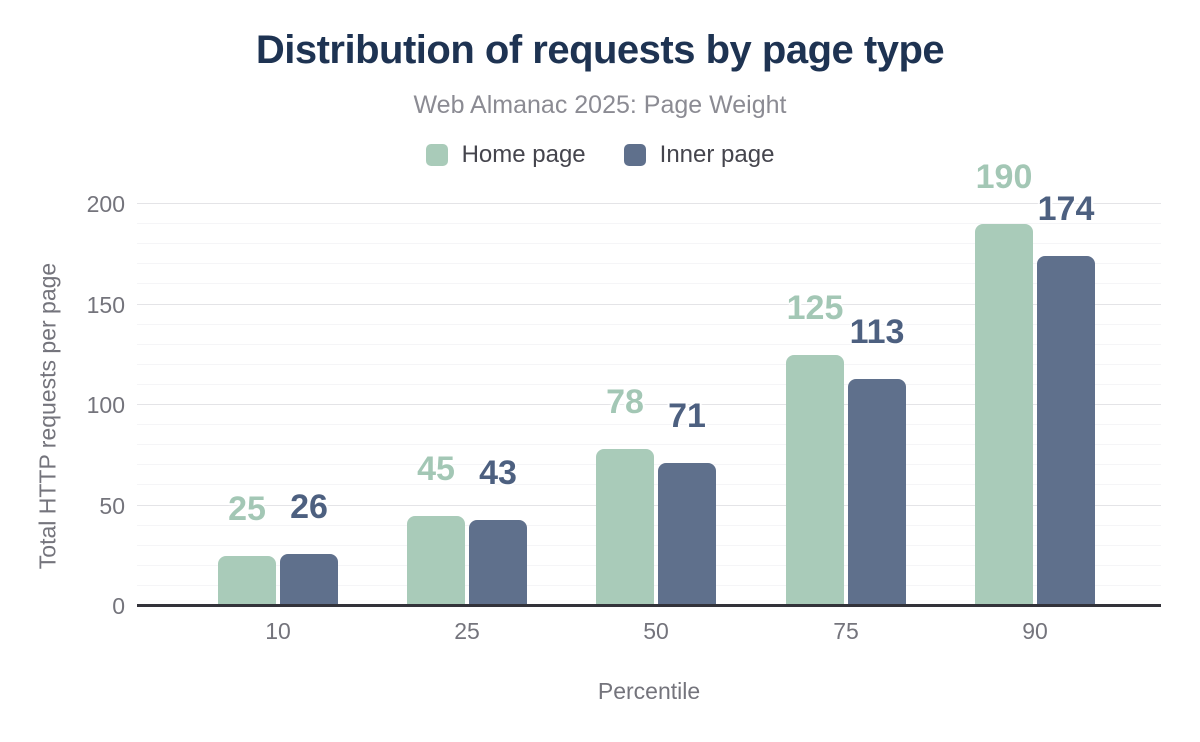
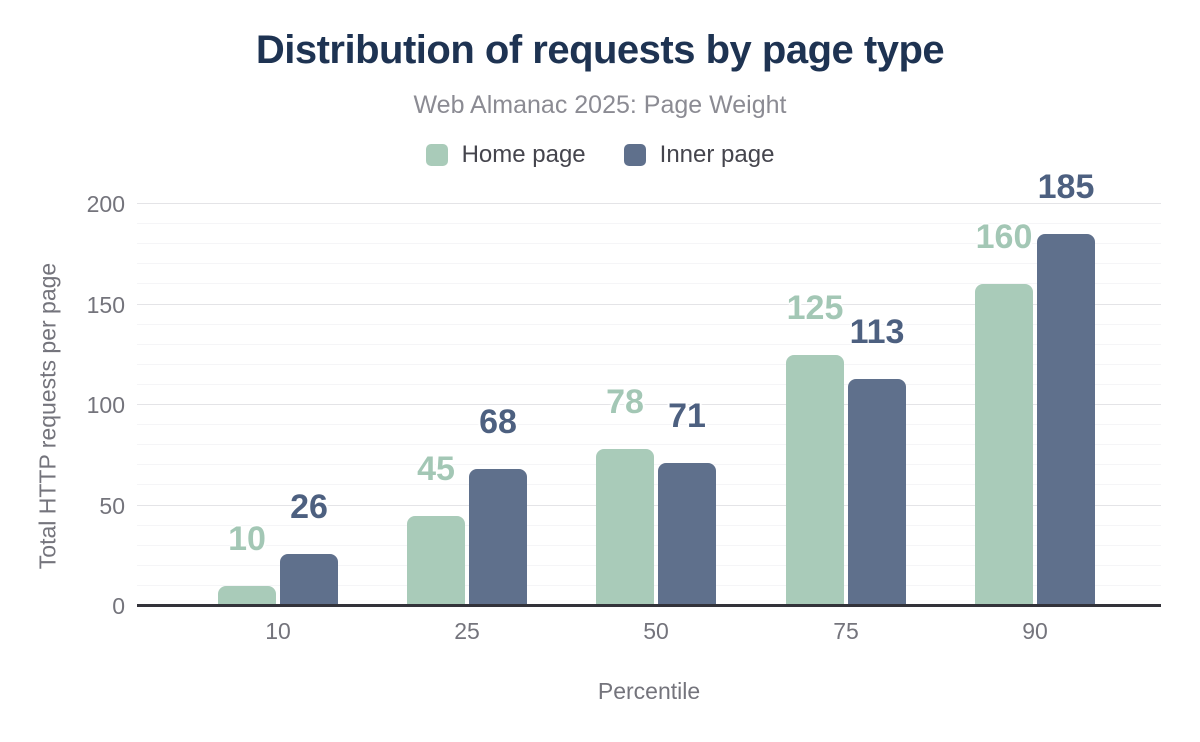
Home page/10: 25 -> 10
Inner page/25: 43 -> 68
Home page/90: 190 -> 160
Inner page/90: 174 -> 185
